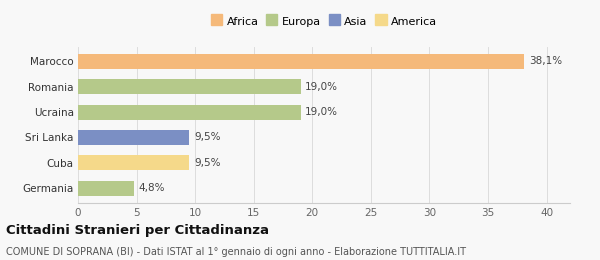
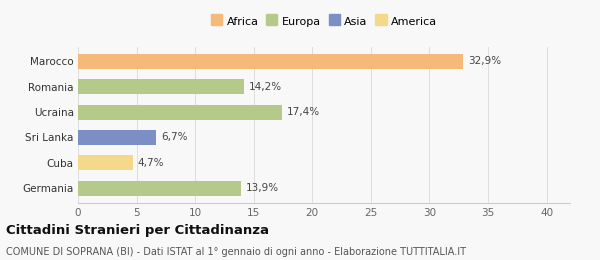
Marocco: 38,1% -> 32,9%
Romania: 19,0% -> 14,2%
Ucraina: 19,0% -> 17,4%
Sri Lanka: 9,5% -> 6,7%
Cuba: 9,5% -> 4,7%
Germania: 4,8% -> 13,9%
